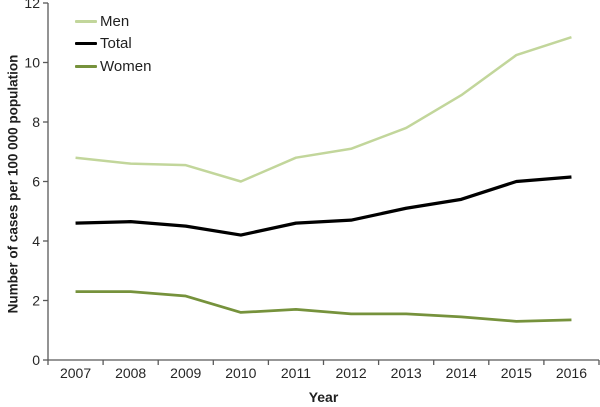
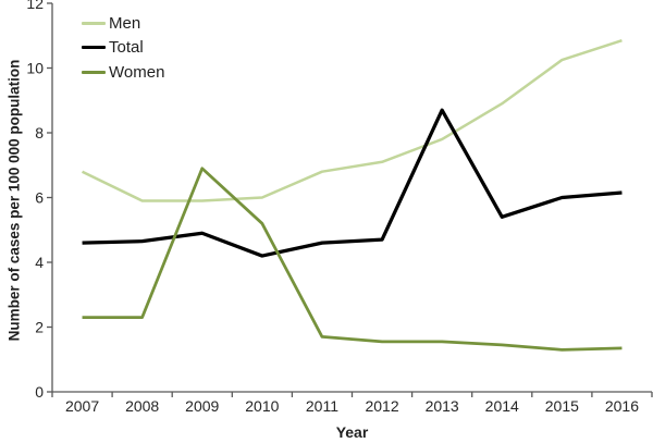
Men/2008: 6.6 -> 5.9
Men/2009: 6.5 -> 5.9
Total/2009: 4.5 -> 4.9
Women/2009: 2.1 -> 6.9
Women/2010: 1.6 -> 5.2
Total/2013: 5.1 -> 8.7
